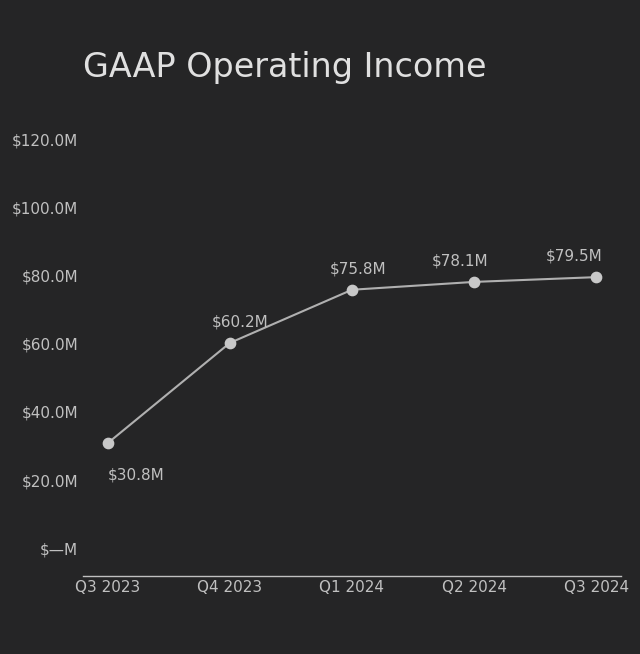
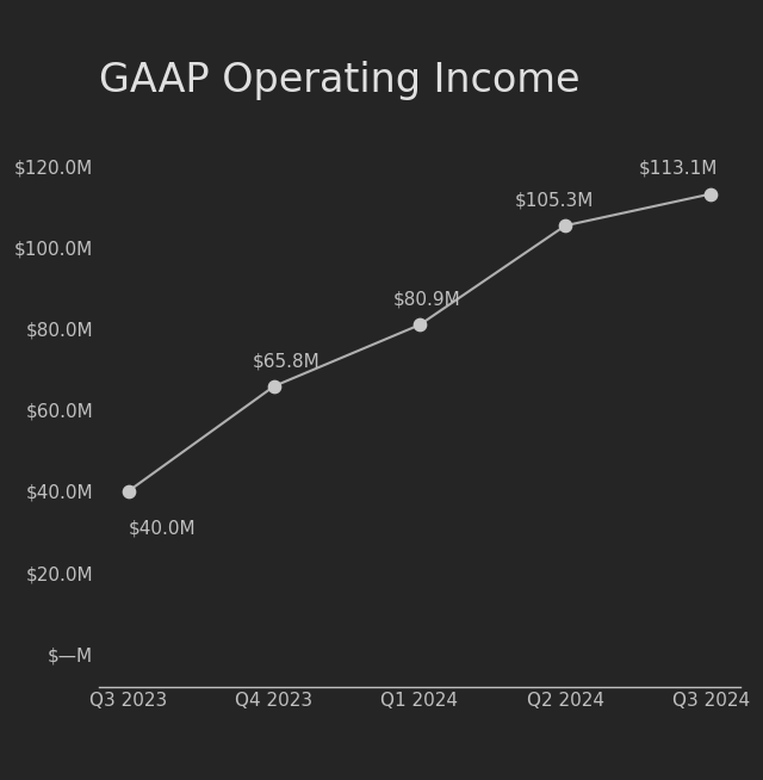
Q3 2023: $30.8M -> $40.0M
Q4 2023: $60.2M -> $65.8M
Q1 2024: $75.8M -> $80.9M
Q2 2024: $78.1M -> $105.3M
Q3 2024: $79.5M -> $113.1M
